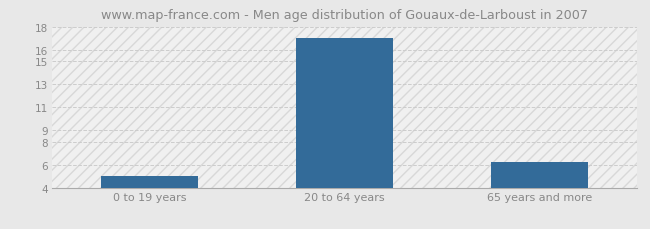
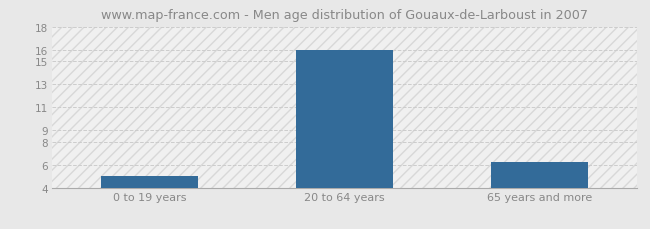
20 to 64 years: 17.0 -> 16.0
